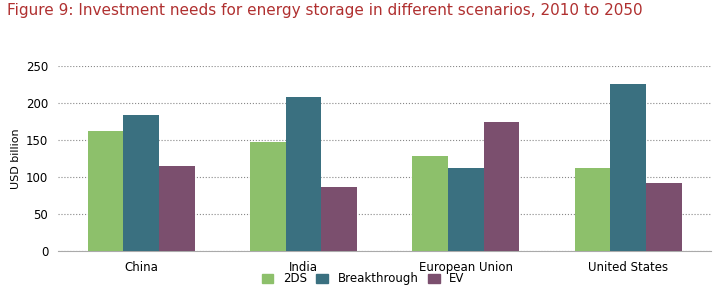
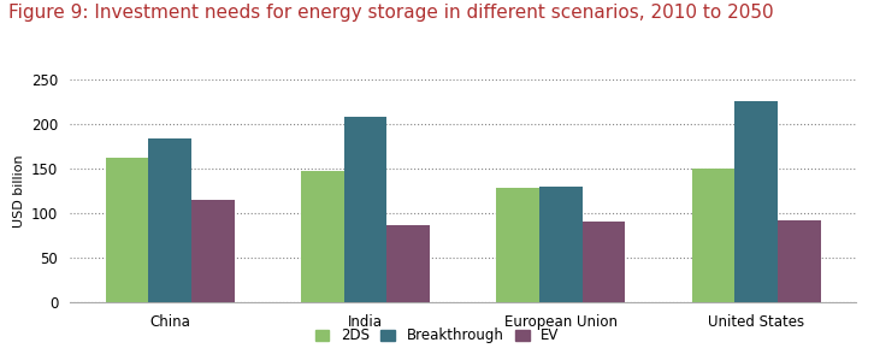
Breakthrough/European Union: 112 -> 130
EV/European Union: 174 -> 90
2DS/United States: 112 -> 150
